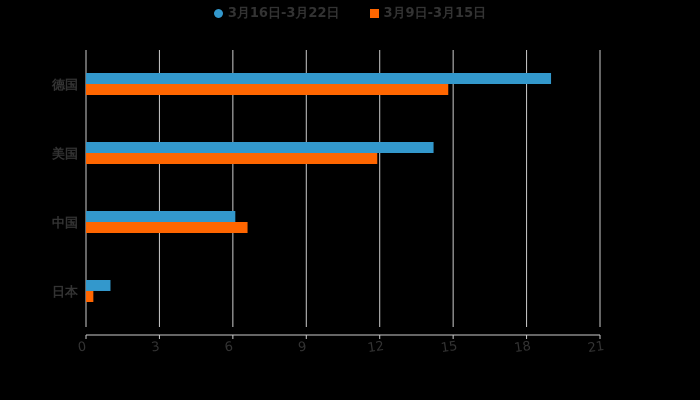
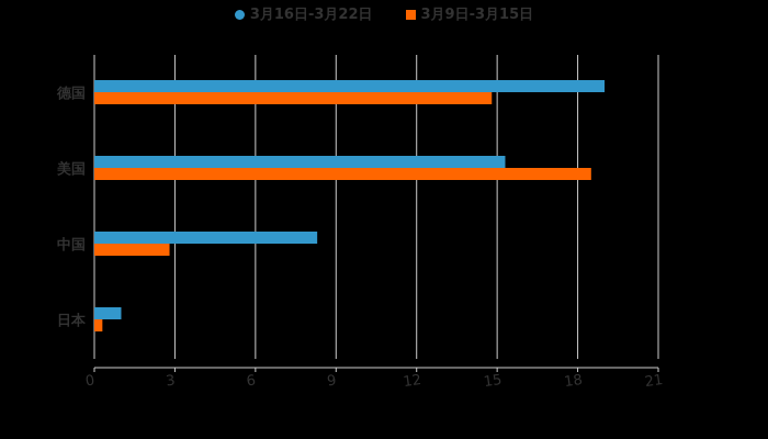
3月16日-3月22日/美国: 14.2 -> 15.3
3月9日-3月15日/美国: 11.9 -> 18.5
3月16日-3月22日/中国: 6.1 -> 8.3
3月9日-3月15日/中国: 6.6 -> 2.8
